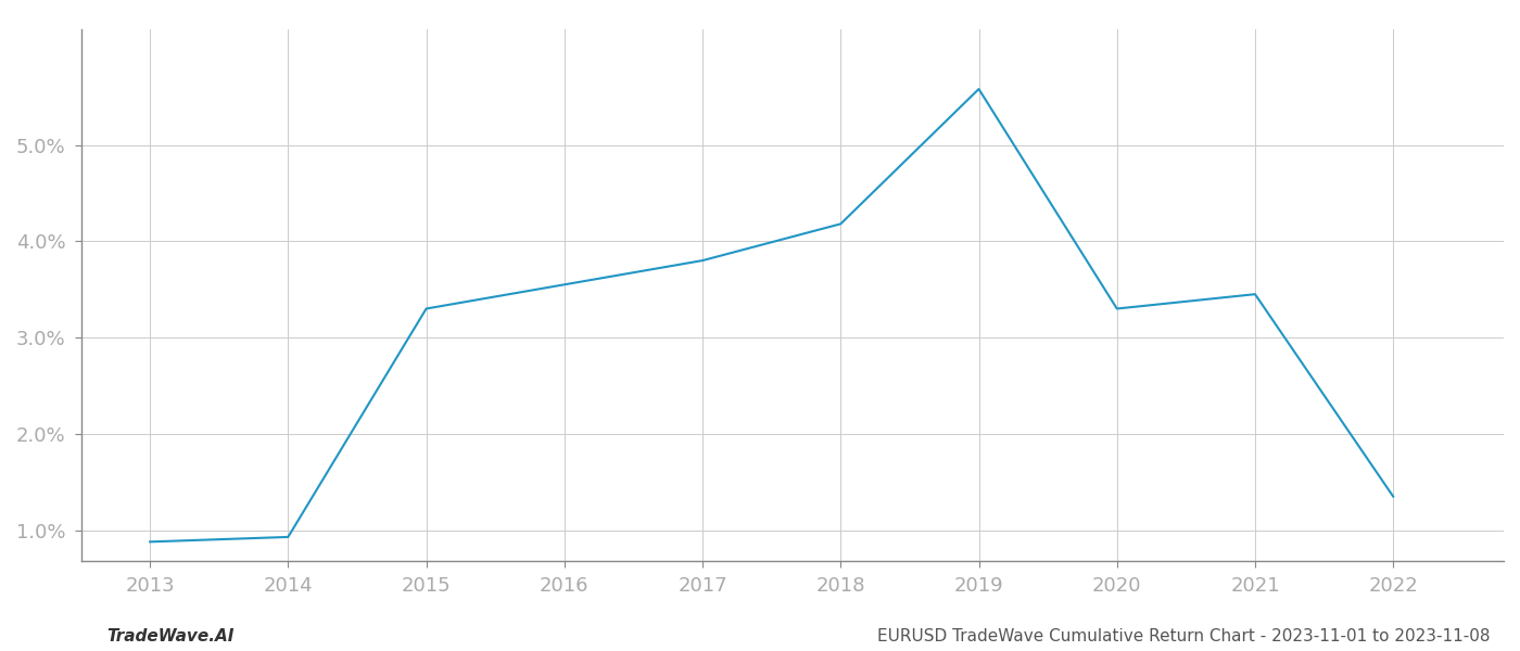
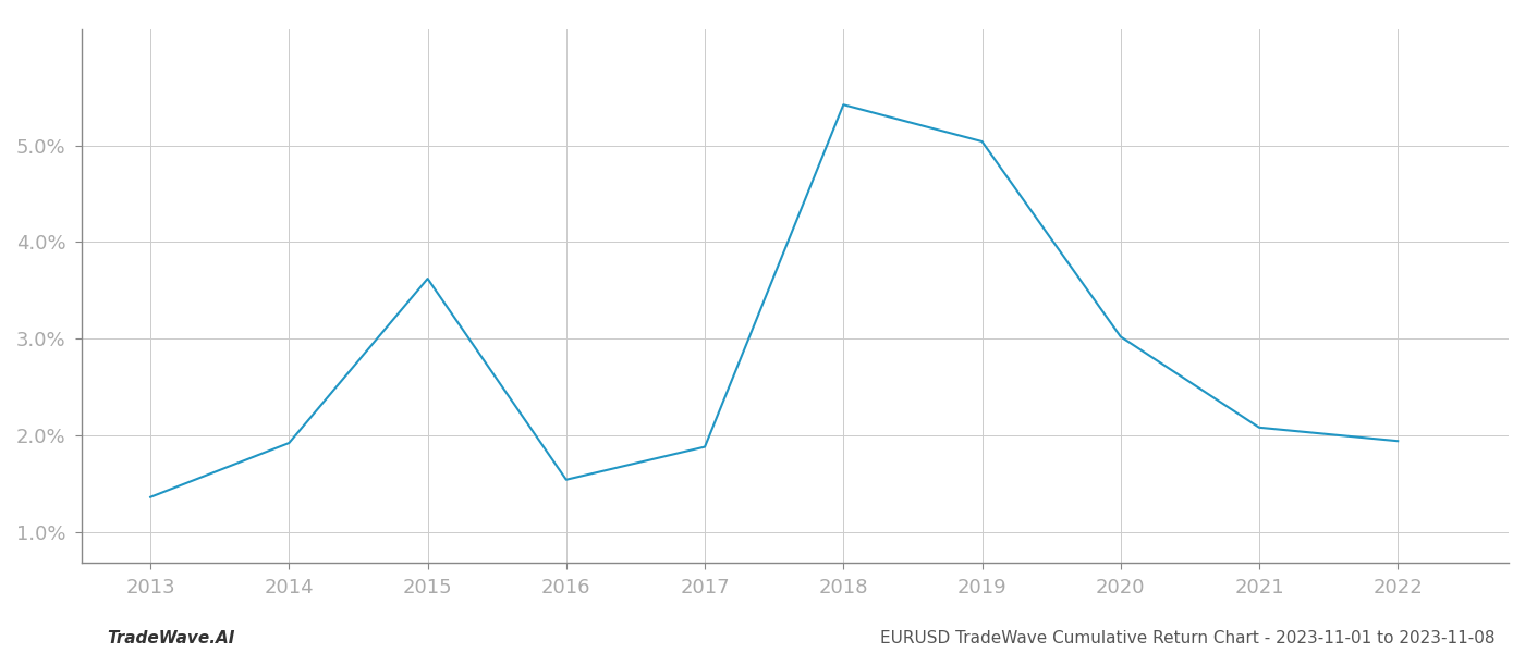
2013: 0.88% -> 1.36%
2014: 0.93% -> 1.92%
2015: 3.30% -> 3.62%
2016: 3.55% -> 1.54%
2017: 3.80% -> 1.88%
2018: 4.18% -> 5.42%
2019: 5.58% -> 5.04%
2020: 3.30% -> 3.02%
2021: 3.45% -> 2.08%
2022: 1.35% -> 1.94%
